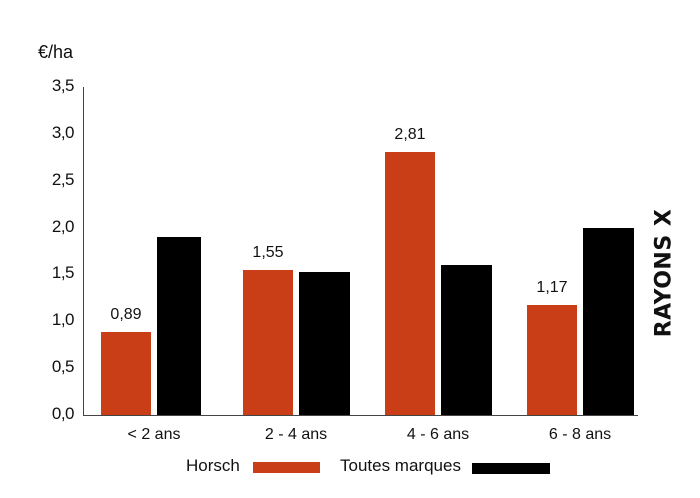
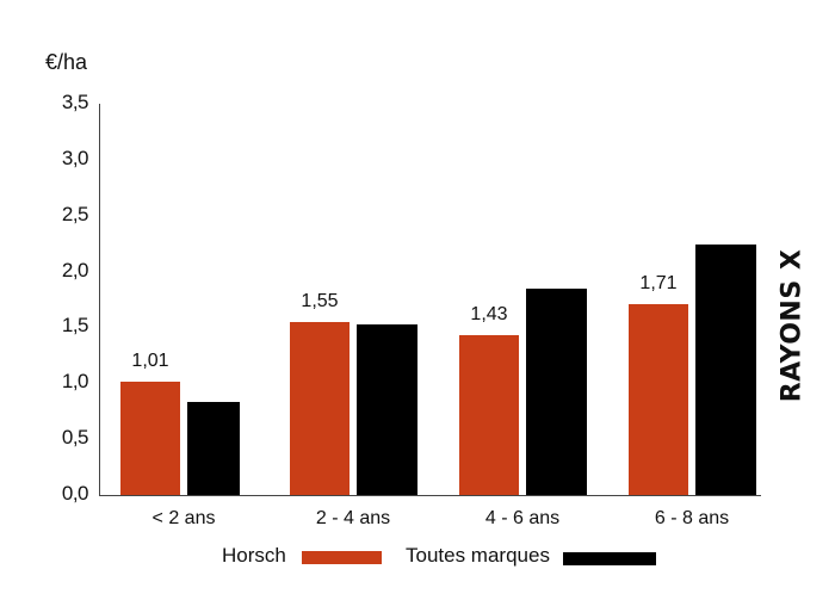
Horsch/< 2 ans: 0,89 -> 1,01
Toutes marques/< 2 ans: 1,9 -> 0,8
Horsch/4 - 6 ans: 2,81 -> 1,43
Toutes marques/4 - 6 ans: 1,6 -> 1,9
Horsch/6 - 8 ans: 1,17 -> 1,71
Toutes marques/6 - 8 ans: 2,0 -> 2,2
